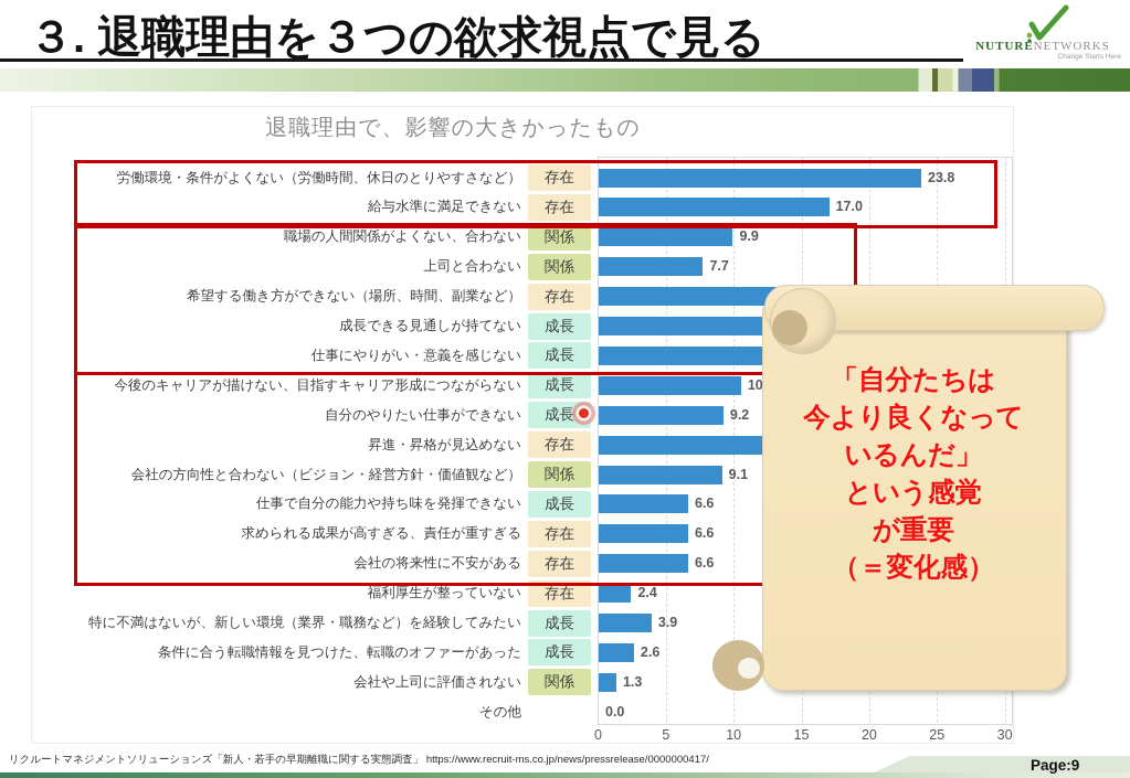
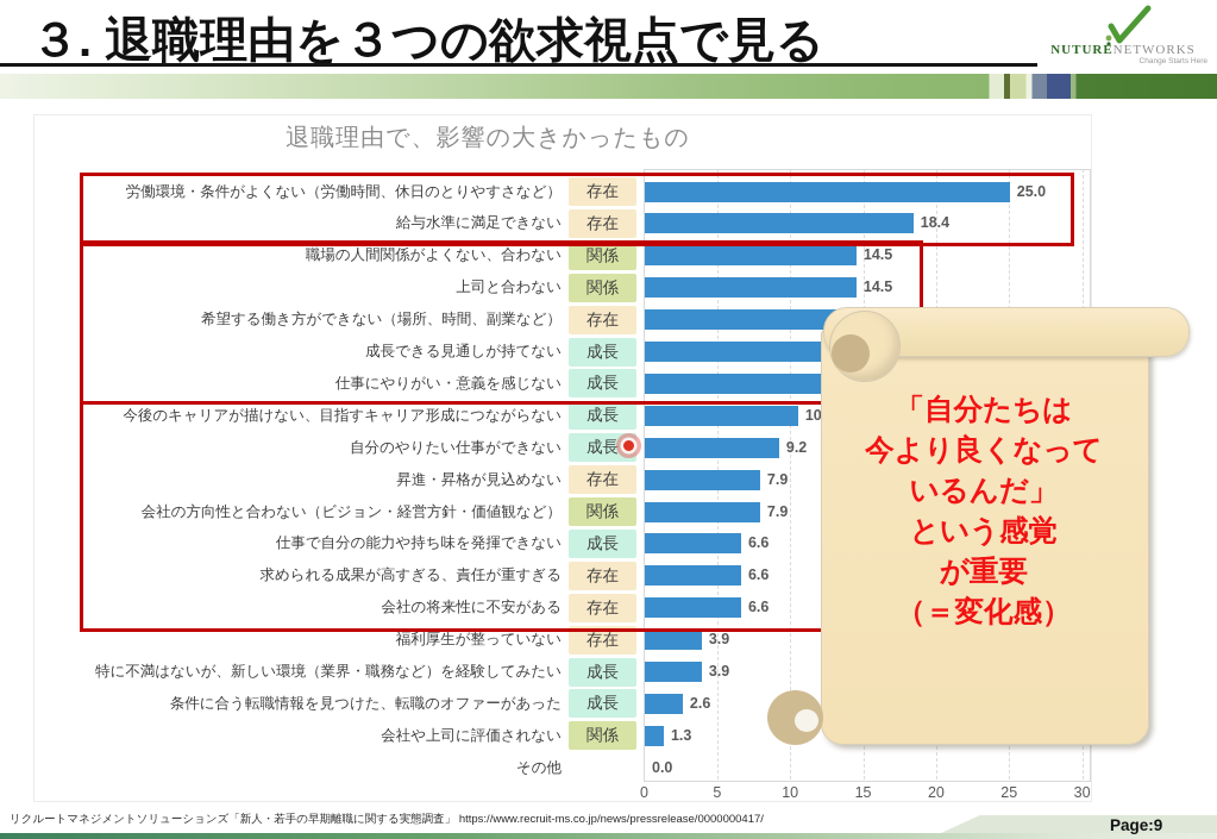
労働環境・条件がよくない（労働時間、休日のとりやすさなど）: 23.8 -> 25.0
給与水準に満足できない: 17.0 -> 18.4
職場の人間関係がよくない、合わない: 9.9 -> 14.5
上司と合わない: 7.7 -> 14.5
昇進・昇格が見込めない: 14.7 -> 7.9
会社の方向性と合わない（ビジョン・経営方針・価値観など）: 9.1 -> 7.9
福利厚生が整っていない: 2.4 -> 3.9
